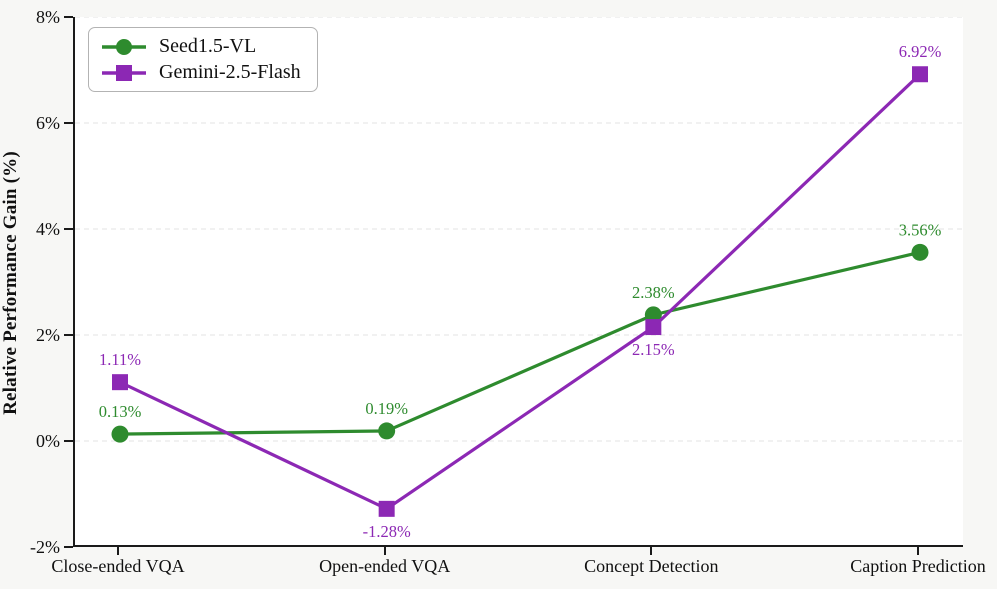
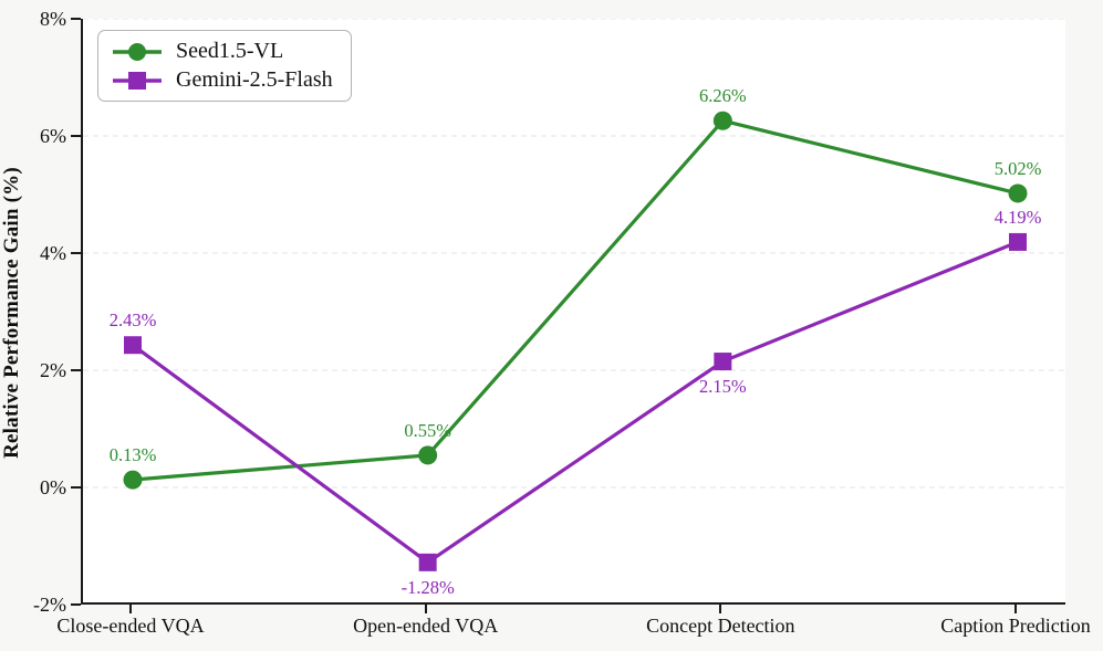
Gemini-2.5-Flash/Close-ended VQA: 1.11% -> 2.43%
Seed1.5-VL/Open-ended VQA: 0.19% -> 0.55%
Seed1.5-VL/Concept Detection: 2.38% -> 6.26%
Seed1.5-VL/Caption Prediction: 3.56% -> 5.02%
Gemini-2.5-Flash/Caption Prediction: 6.92% -> 4.19%
